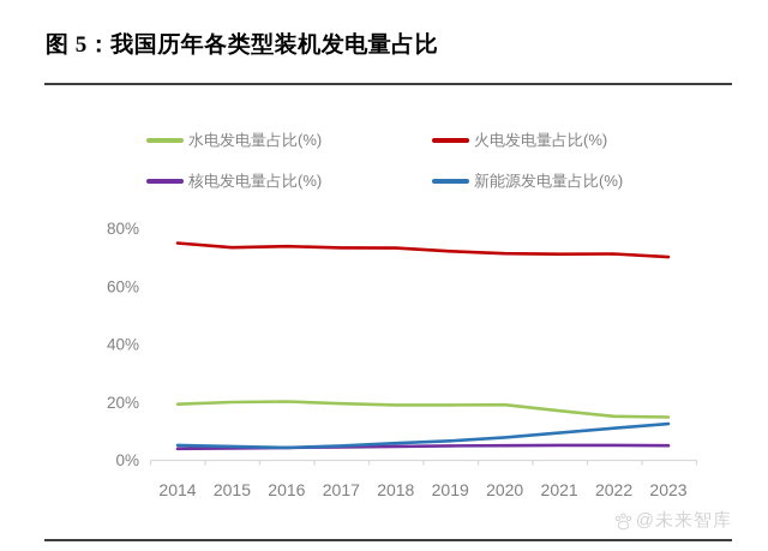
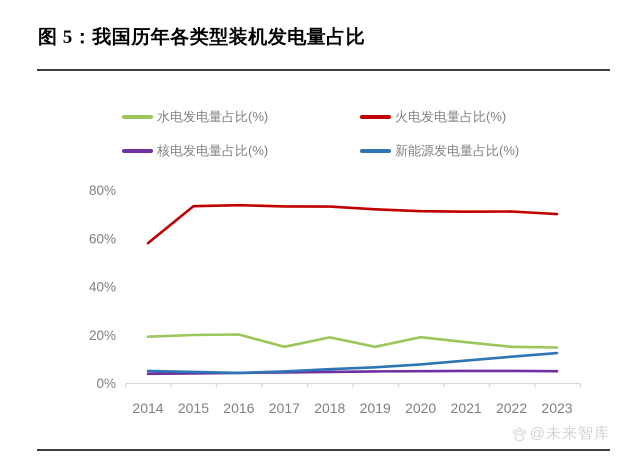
火电发电量占比(%)/2014: 75% -> 58%
水电发电量占比(%)/2017: 19% -> 15%
水电发电量占比(%)/2019: 19% -> 15%
